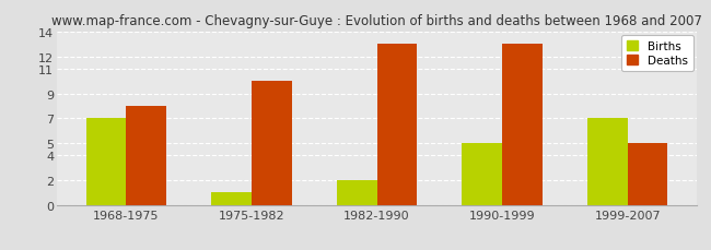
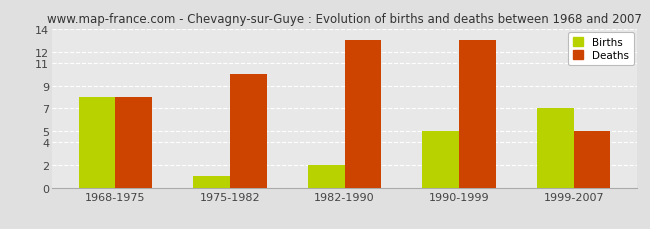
Births/1968-1975: 7 -> 8
